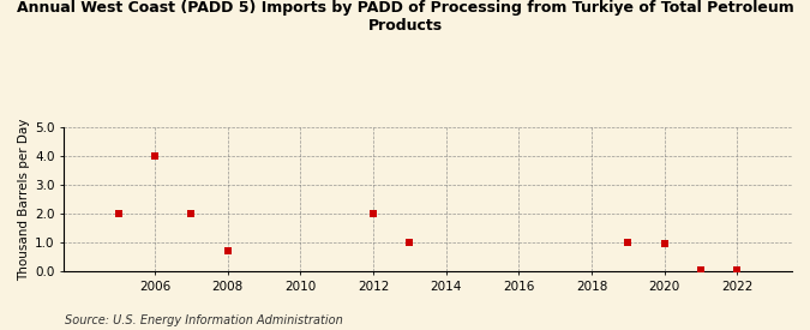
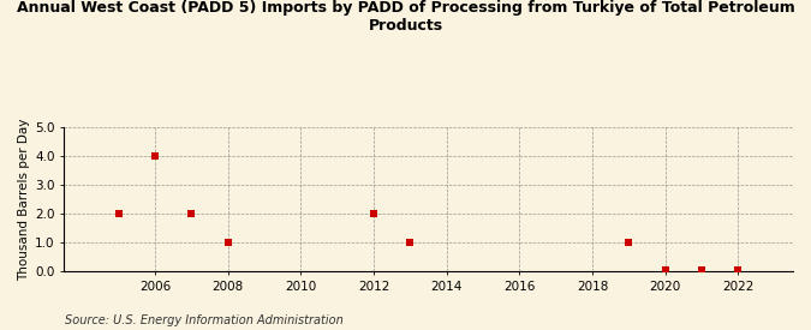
2008: 0.70 -> 1.00
2020: 0.95 -> 0.04
